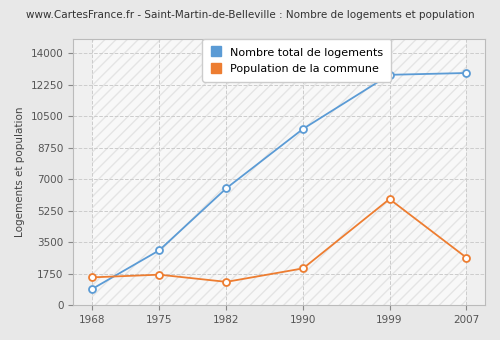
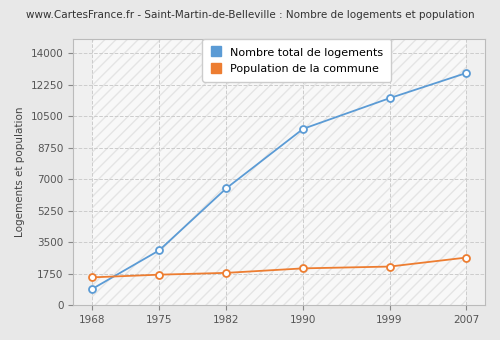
Population de la commune/1982: 1300 -> 1800
Nombre total de logements/1999: 12800 -> 11500
Population de la commune/1999: 5900 -> 2200
